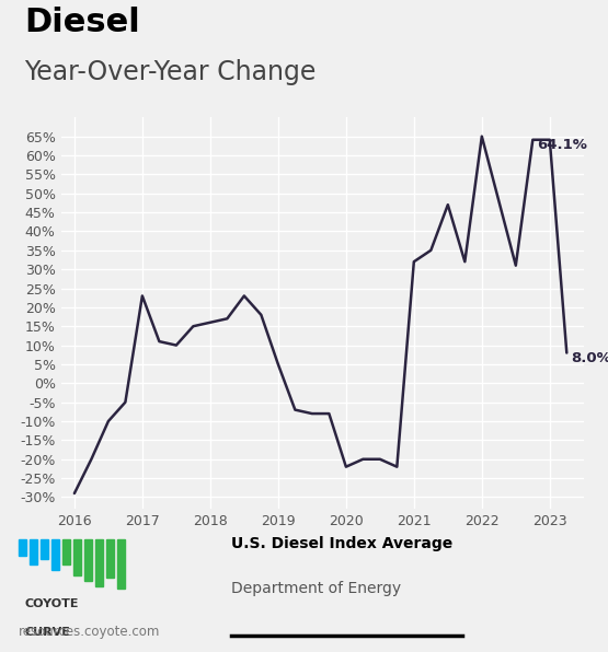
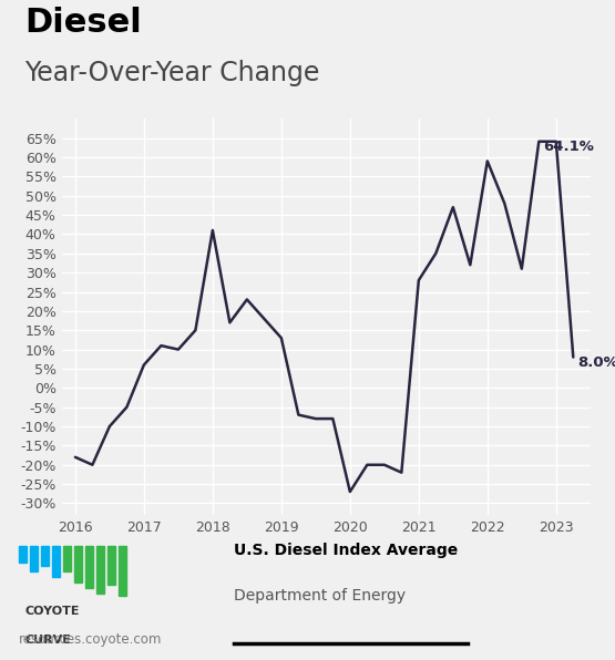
2016: -29.0% -> -18.0%
2017: 23.0% -> 6.0%
2018: 16.0% -> 41.0%
2019: 5.0% -> 13.0%
2020: -22.0% -> -27.0%
2021: 32.0% -> 28.0%
2022: 65.0% -> 59.0%
